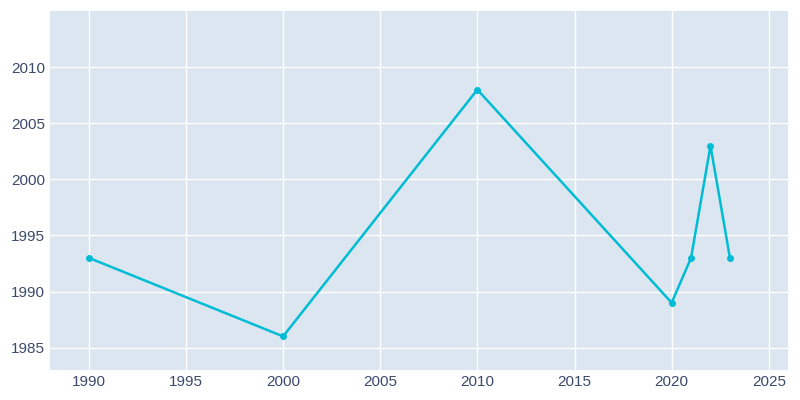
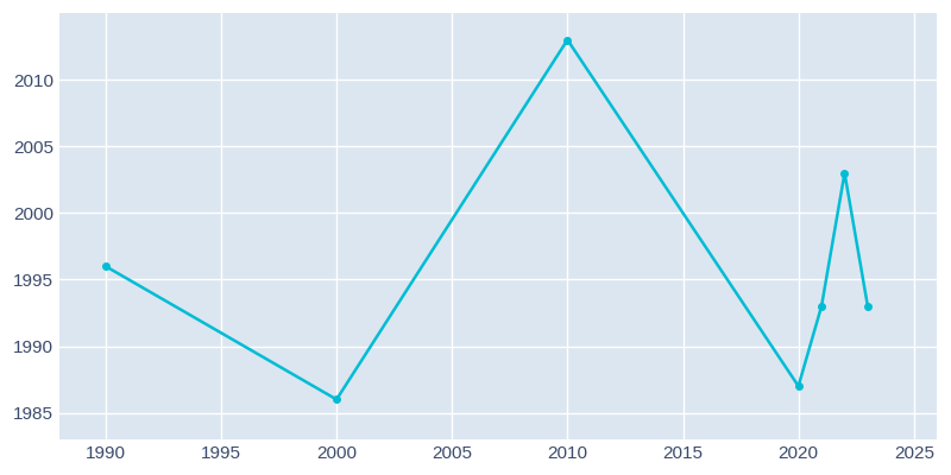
1990: 1993 -> 1996
2010: 2008 -> 2013
2020: 1989 -> 1987
